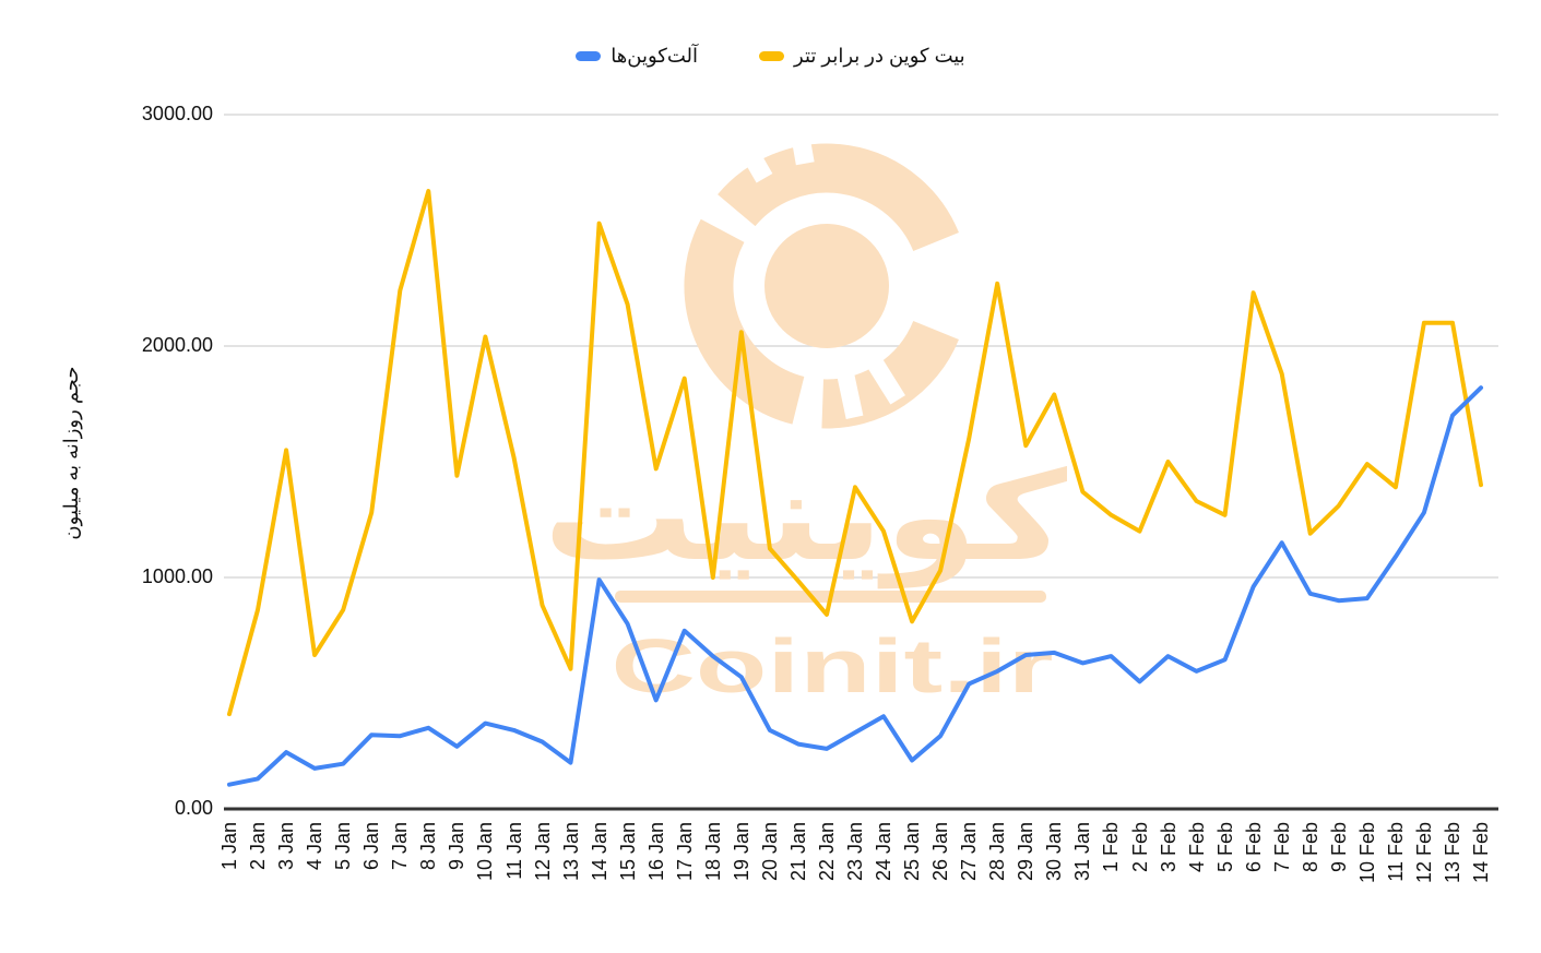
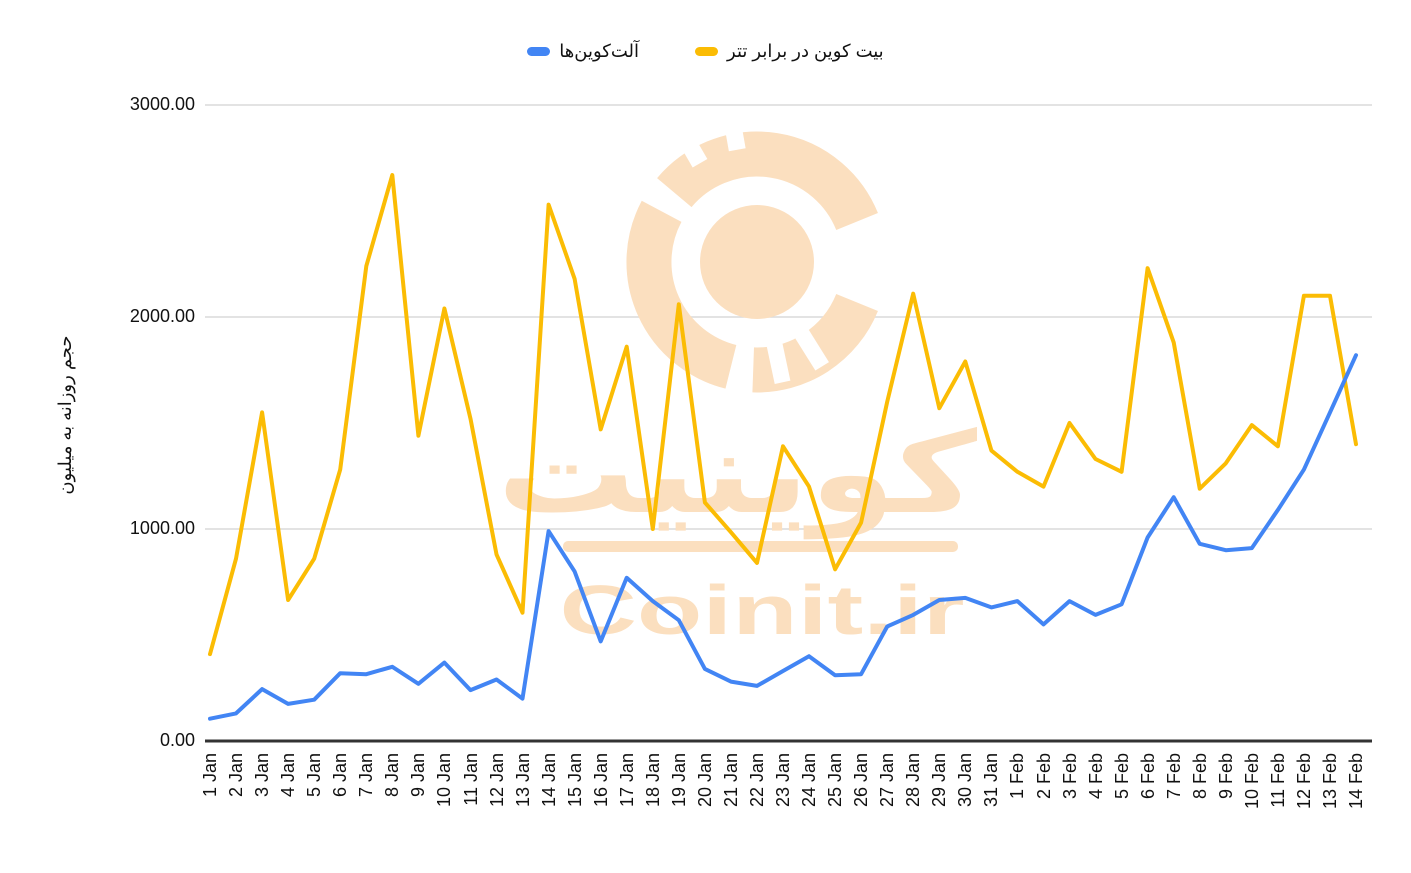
آلت‌کوین‌ها/11 Jan: 340 -> 240
آلت‌کوین‌ها/25 Jan: 210 -> 310
بیت کوین در برابر تتر/28 Jan: 2270 -> 2110
آلت‌کوین‌ها/13 Feb: 1700 -> 1550
